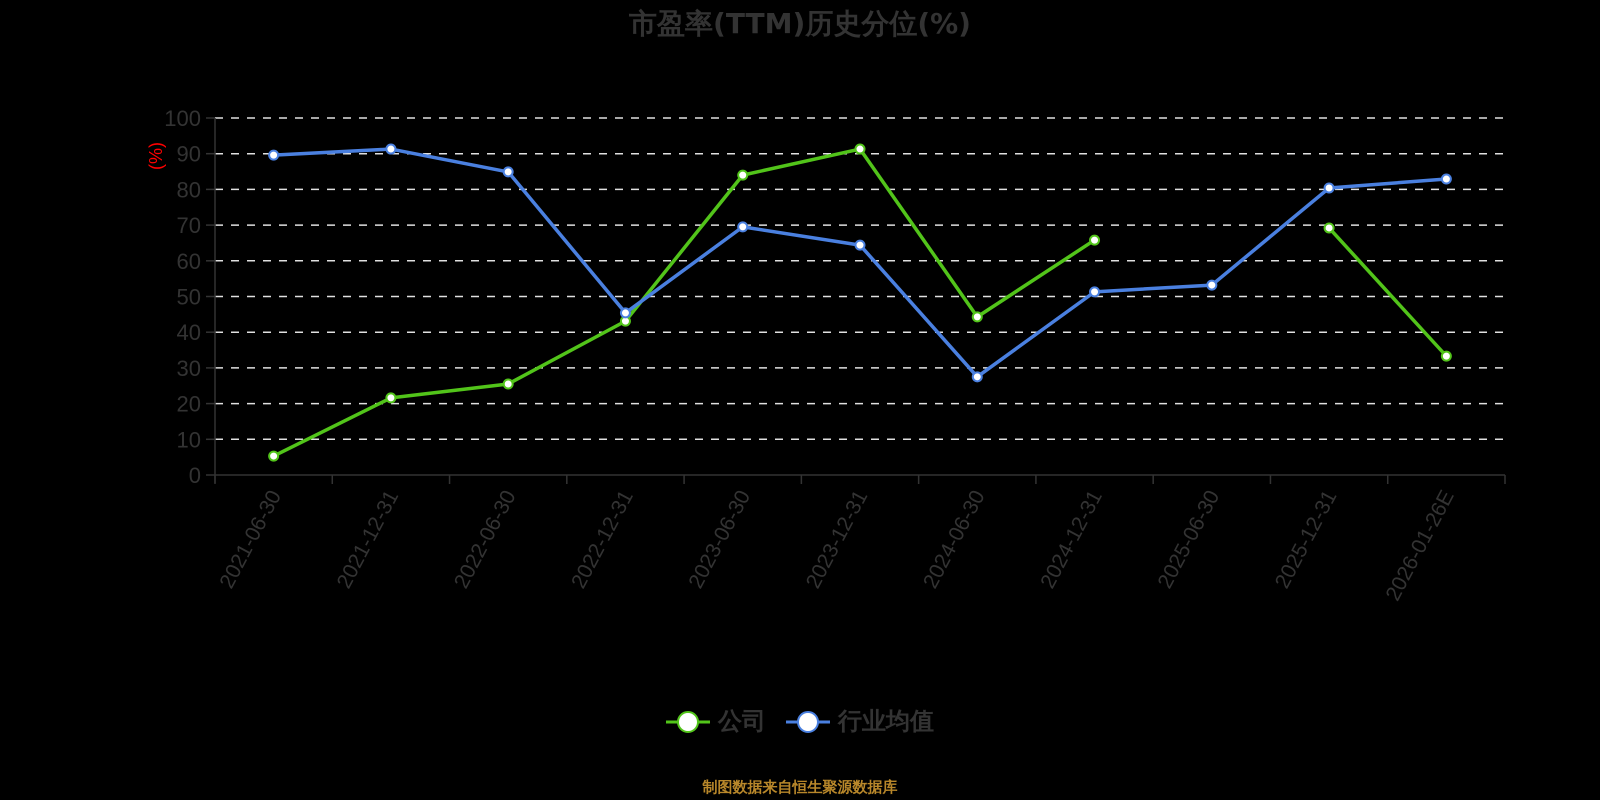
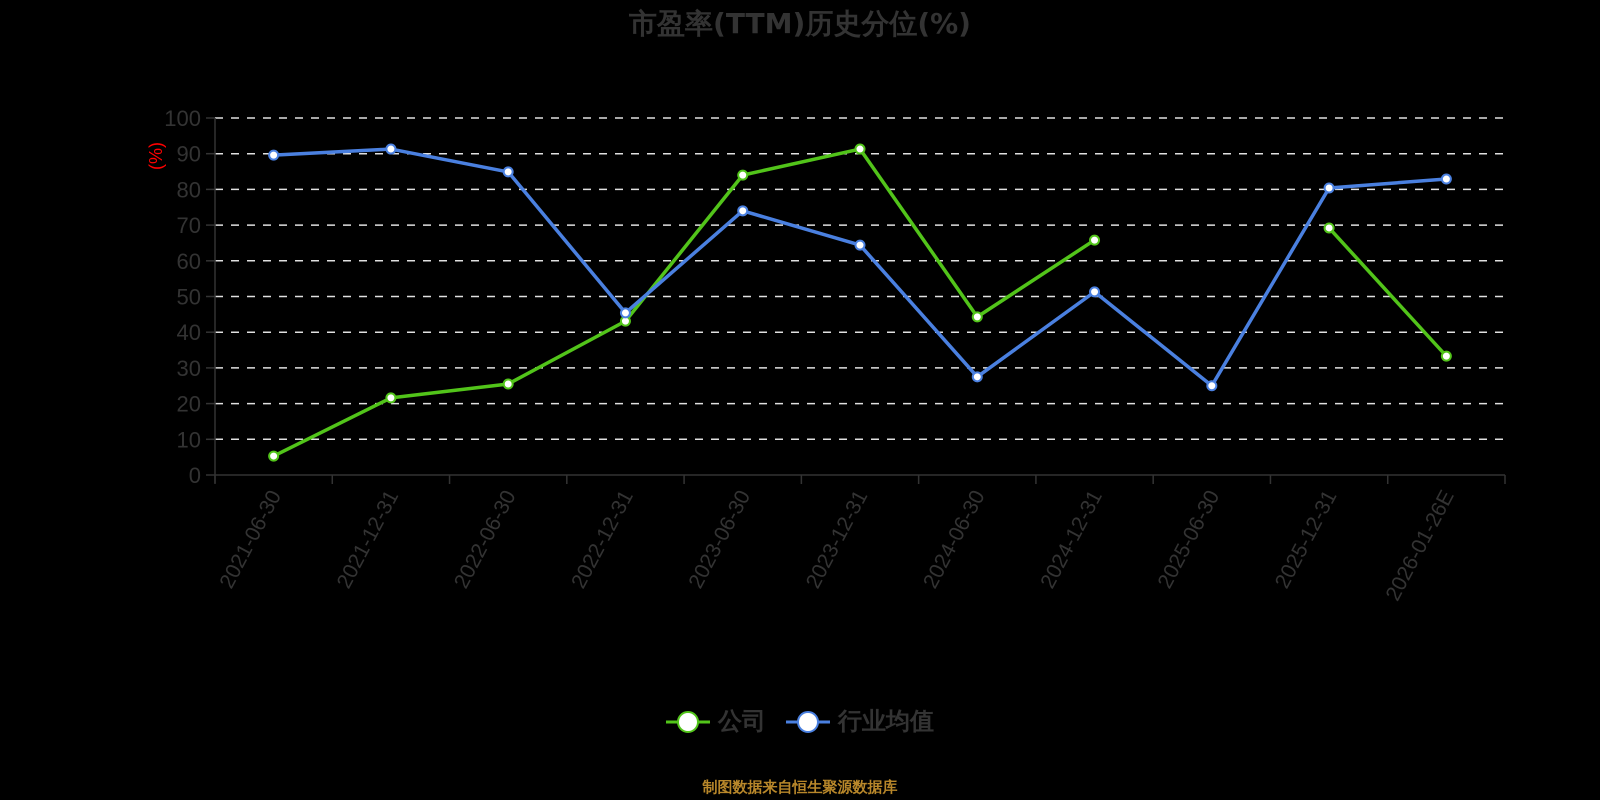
行业均值/2023-06-30: 70 -> 74
行业均值/2025-06-30: 53 -> 25
